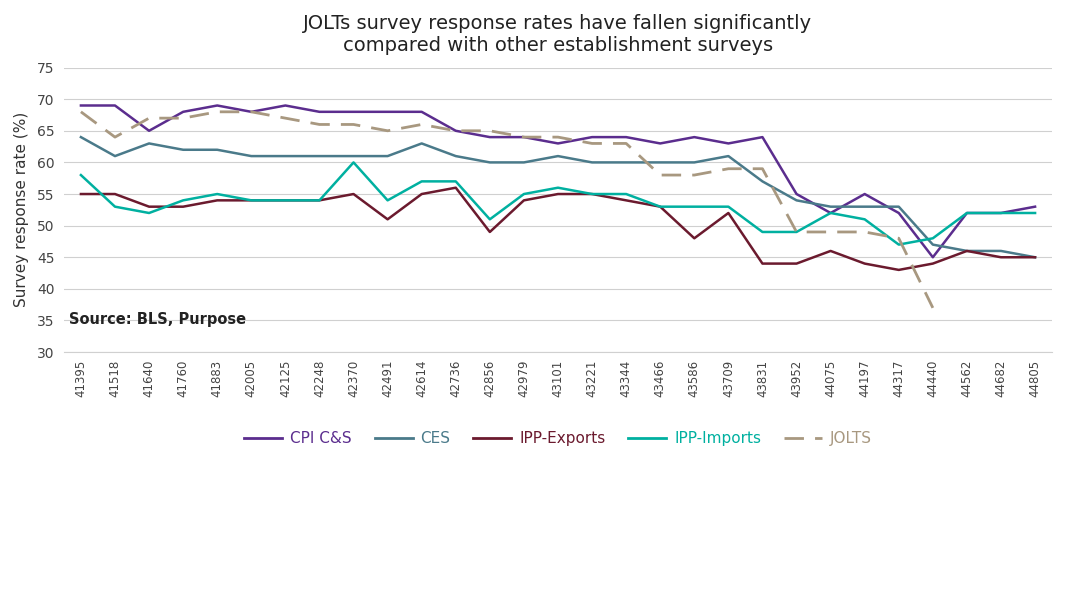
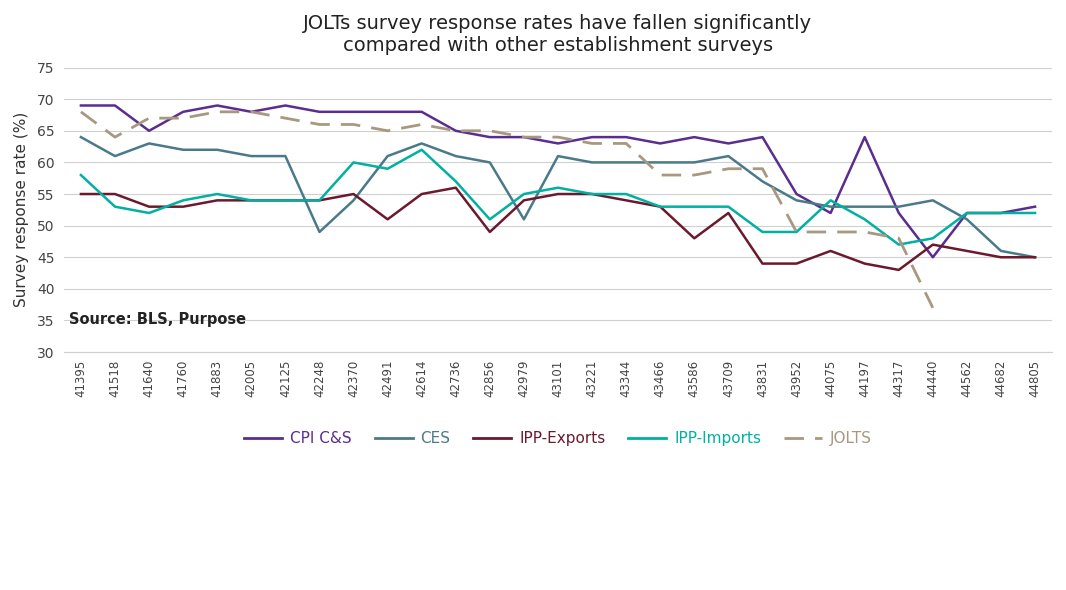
CES/42248: 61 -> 49
CES/42370: 61 -> 54
IPP-Imports/42491: 54 -> 59
IPP-Imports/42614: 57 -> 62
CES/42979: 60 -> 51
IPP-Imports/44075: 52 -> 54
CPI C&S/44197: 55 -> 64
CES/44440: 47 -> 54
IPP-Exports/44440: 44 -> 47
CES/44562: 46 -> 51
